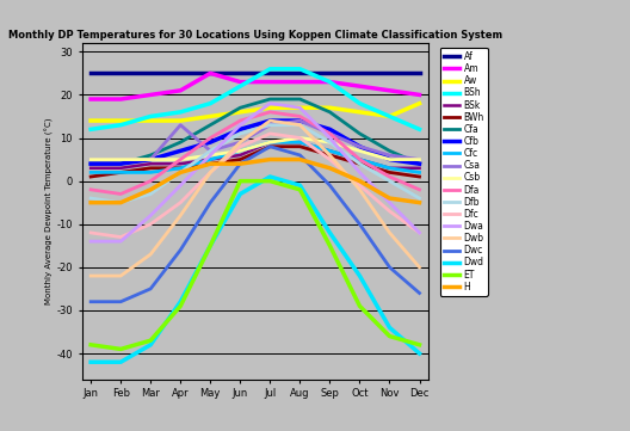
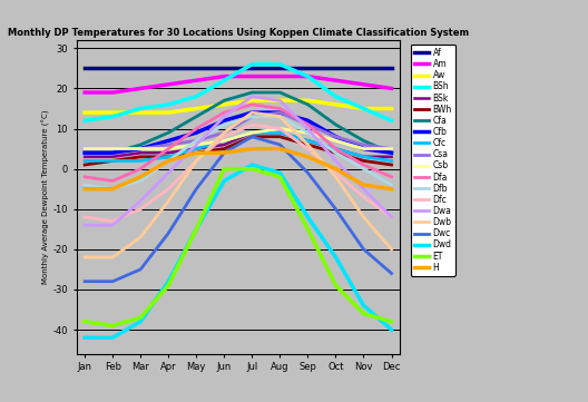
Csa/Apr: 13 -> 6
Am/May: 25 -> 22
Aw/Dec: 18 -> 15
